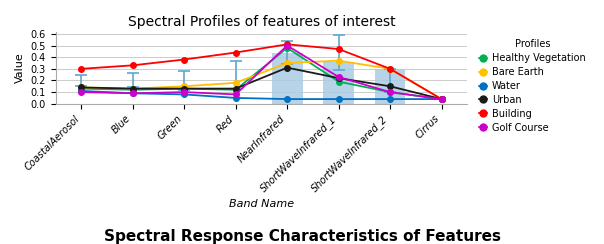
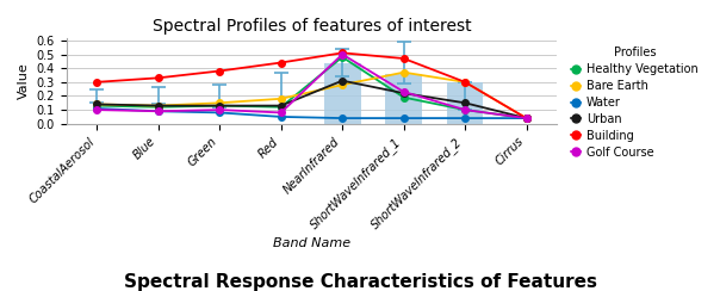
Bare Earth/NearInfrared: 0.35 -> 0.28
